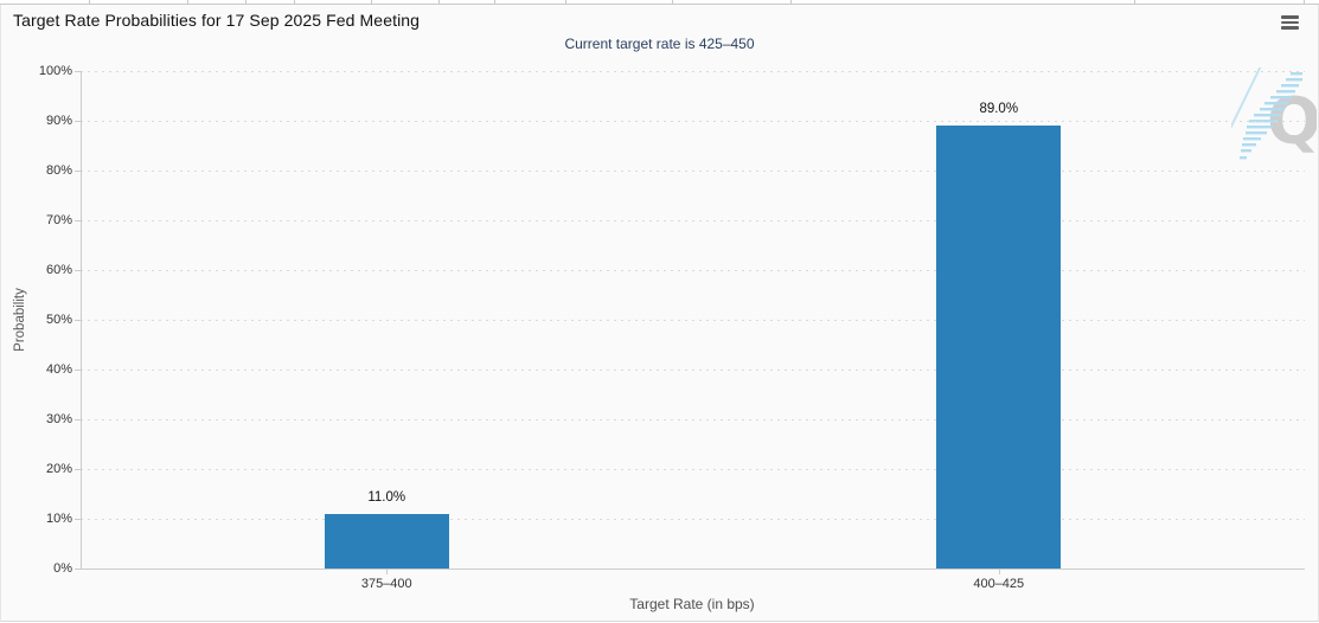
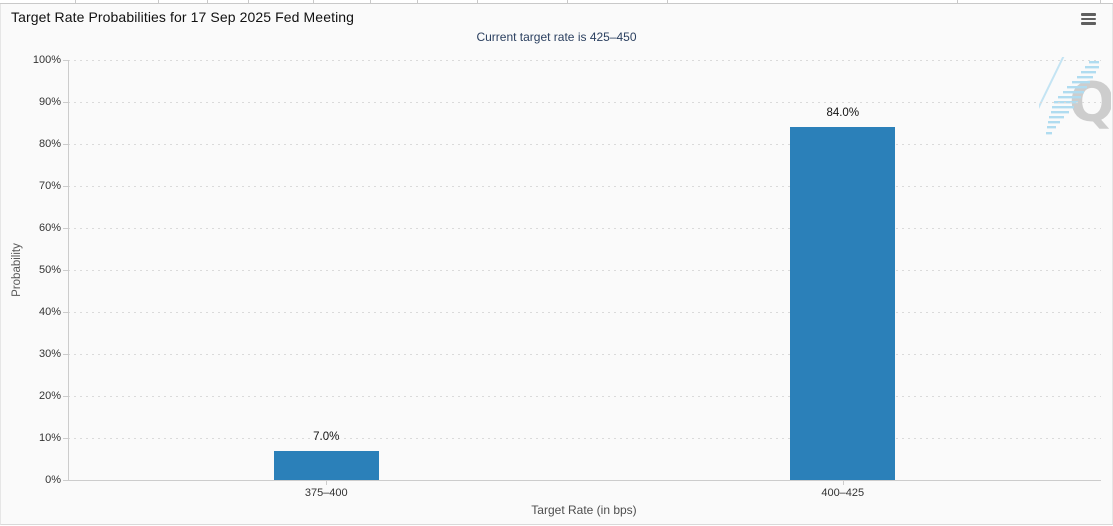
375–400: 11.0% -> 7.0%
400–425: 89.0% -> 84.0%
